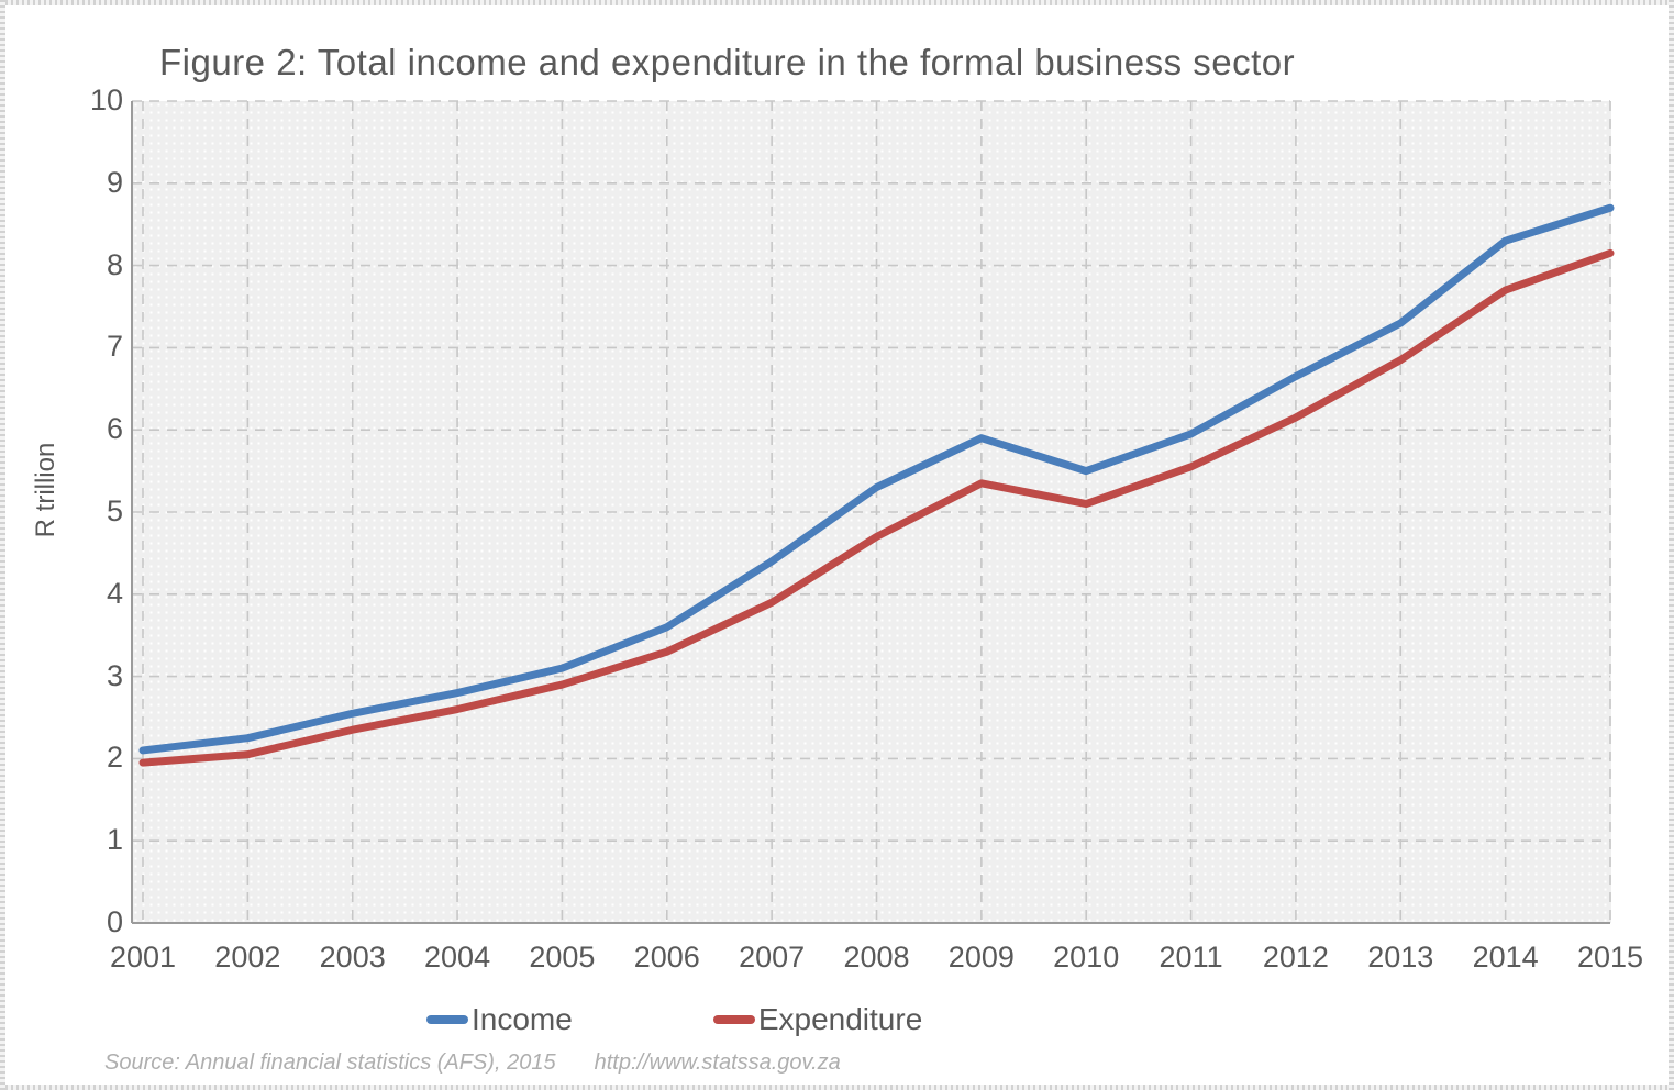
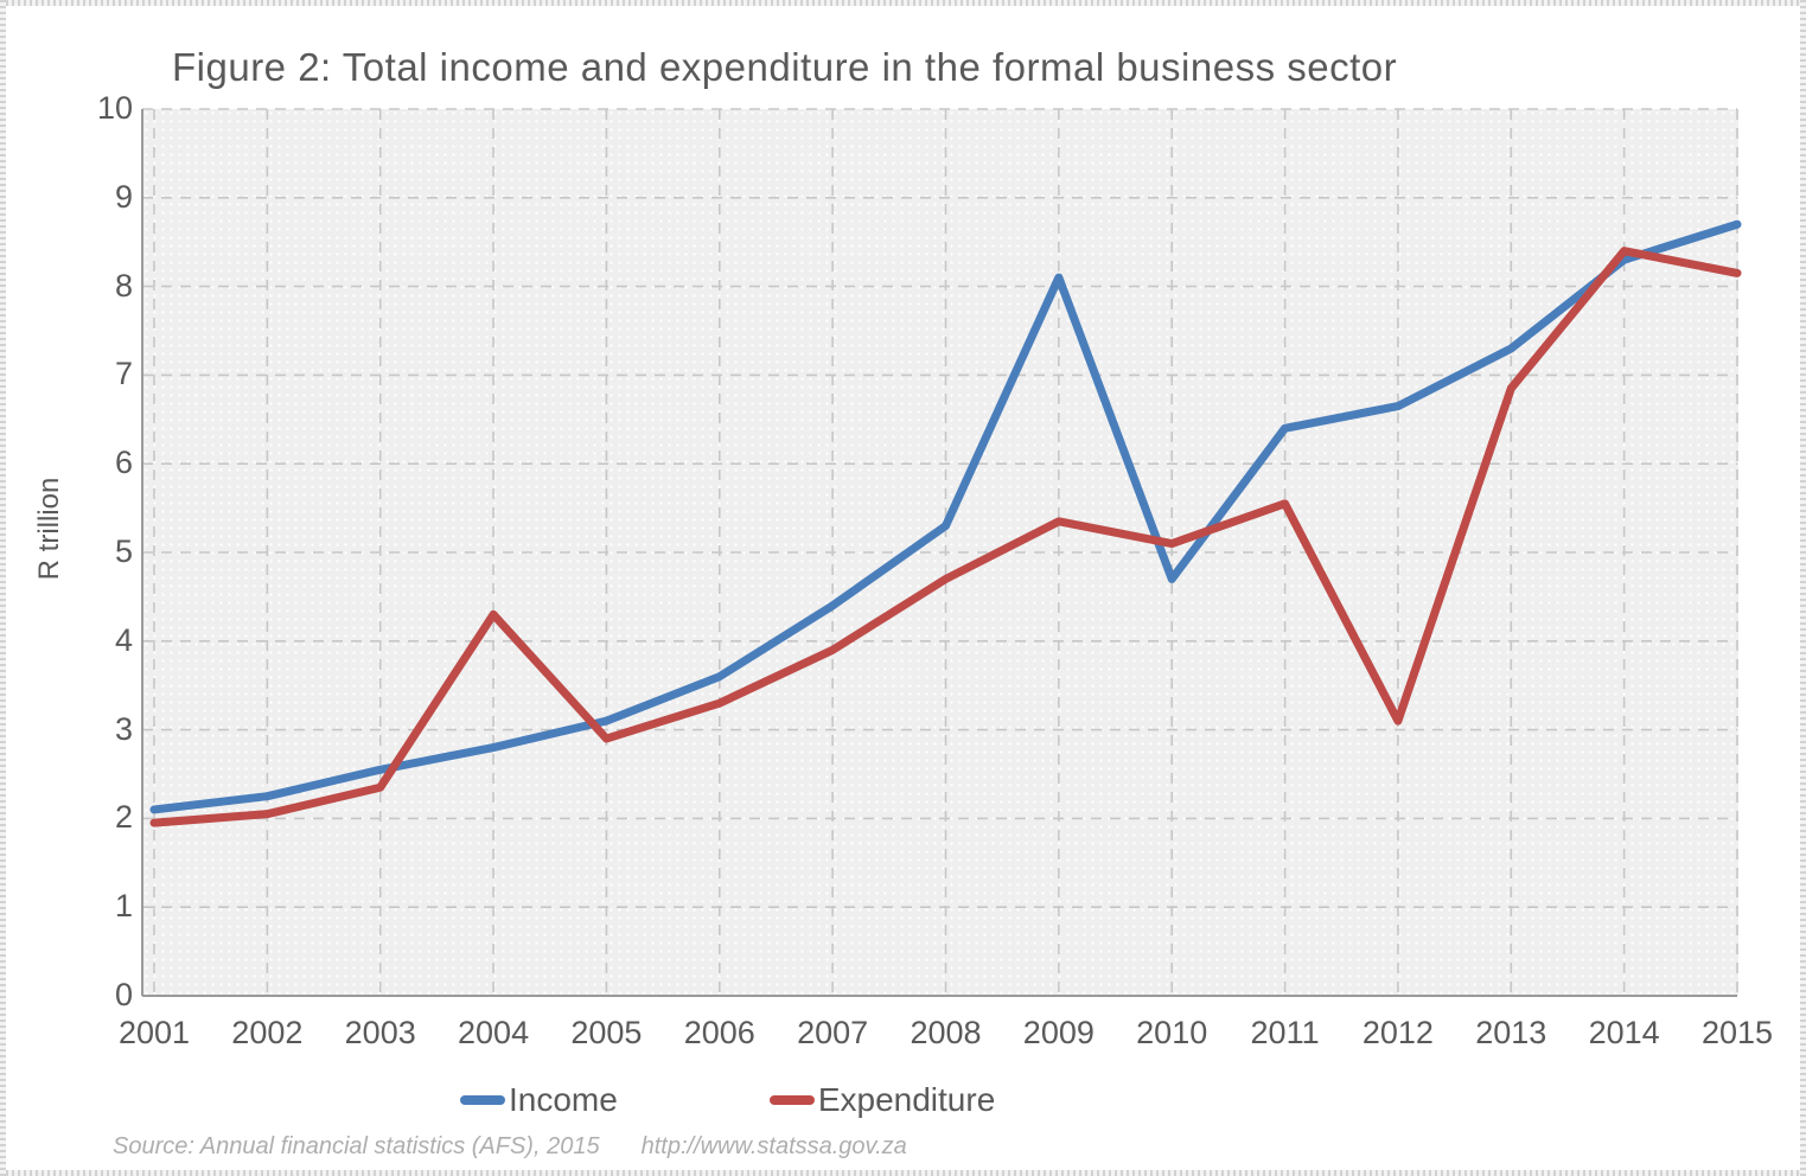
Expenditure/2004: 2.6 -> 4.3
Income/2009: 5.9 -> 8.1
Income/2010: 5.5 -> 4.7
Income/2011: 6.0 -> 6.4
Expenditure/2012: 6.2 -> 3.1
Expenditure/2014: 7.7 -> 8.4
